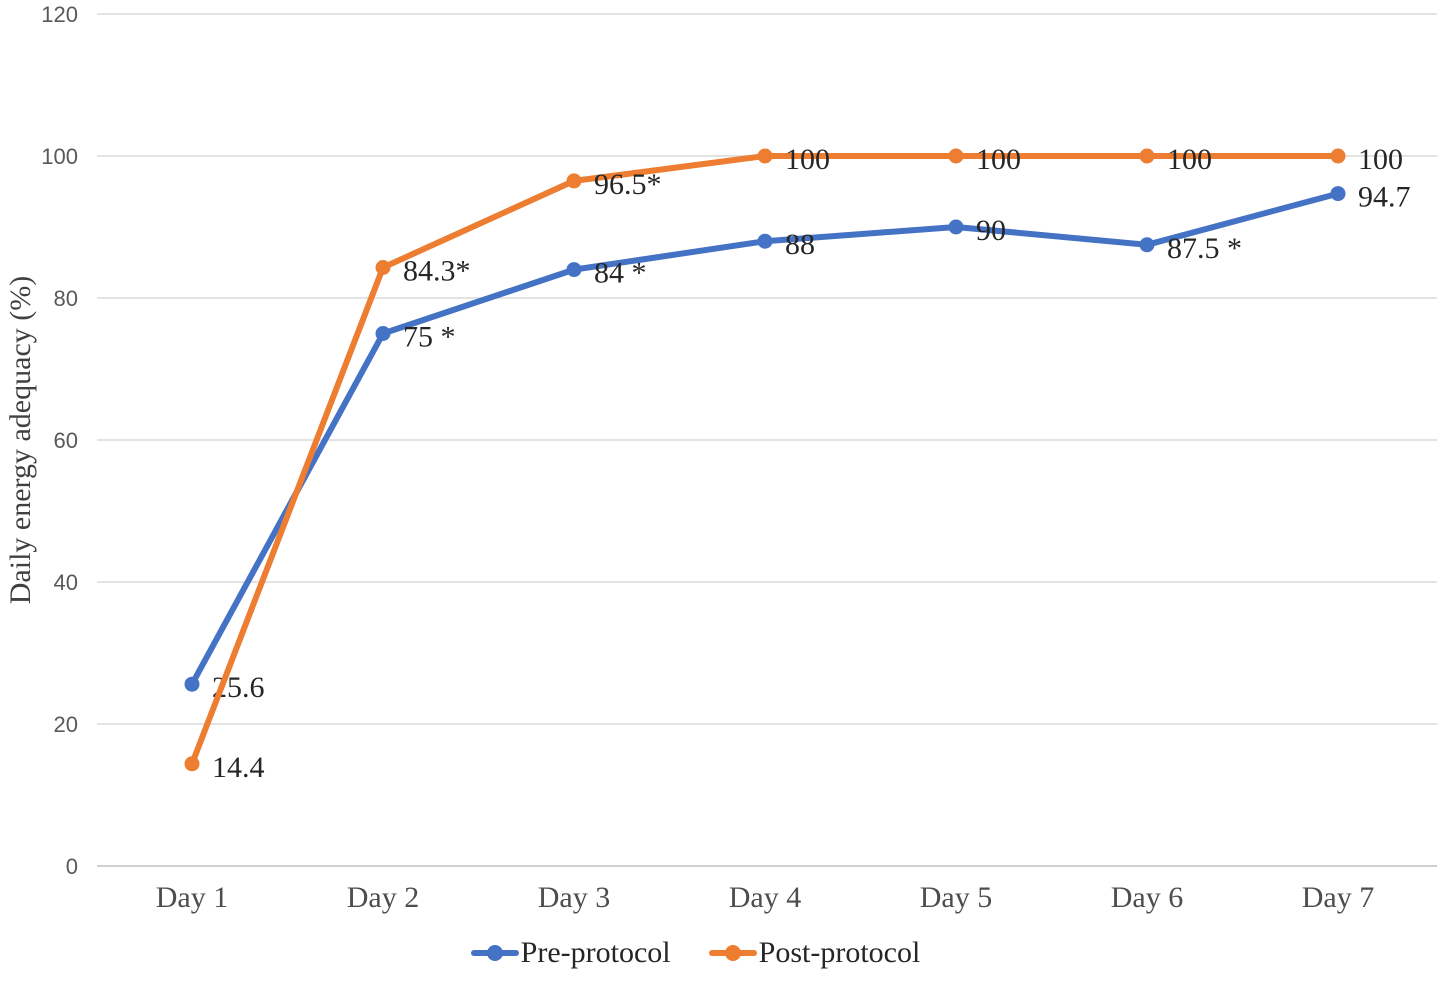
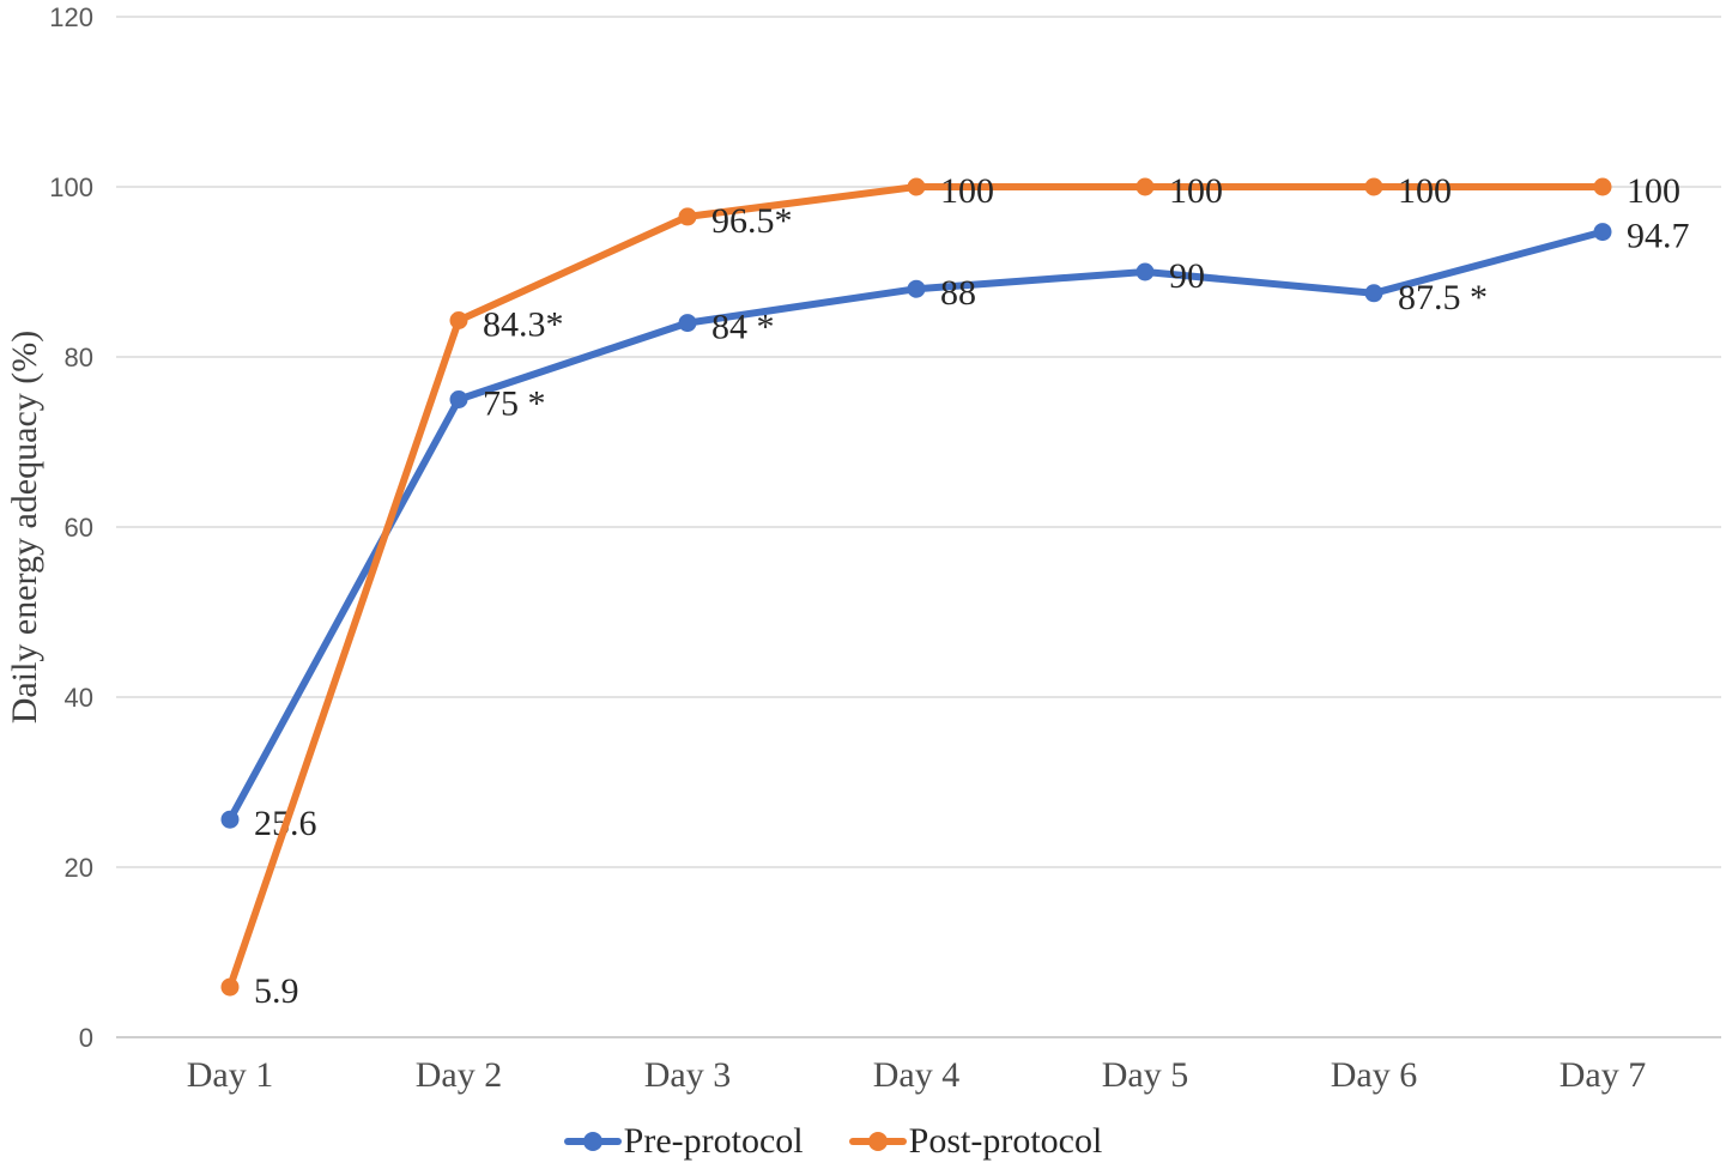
Post-protocol/Day 1: 14.4 -> 5.9
